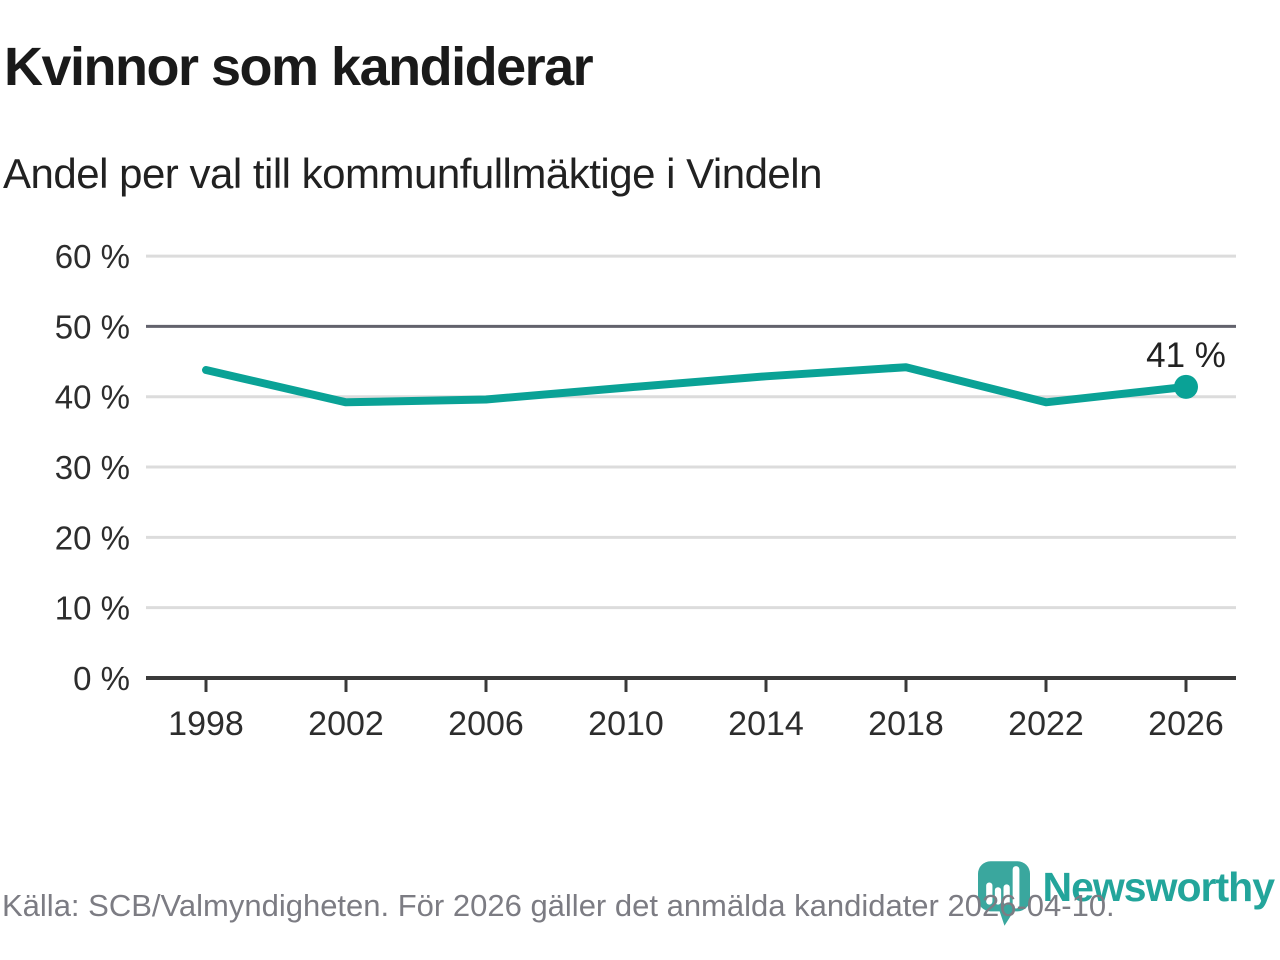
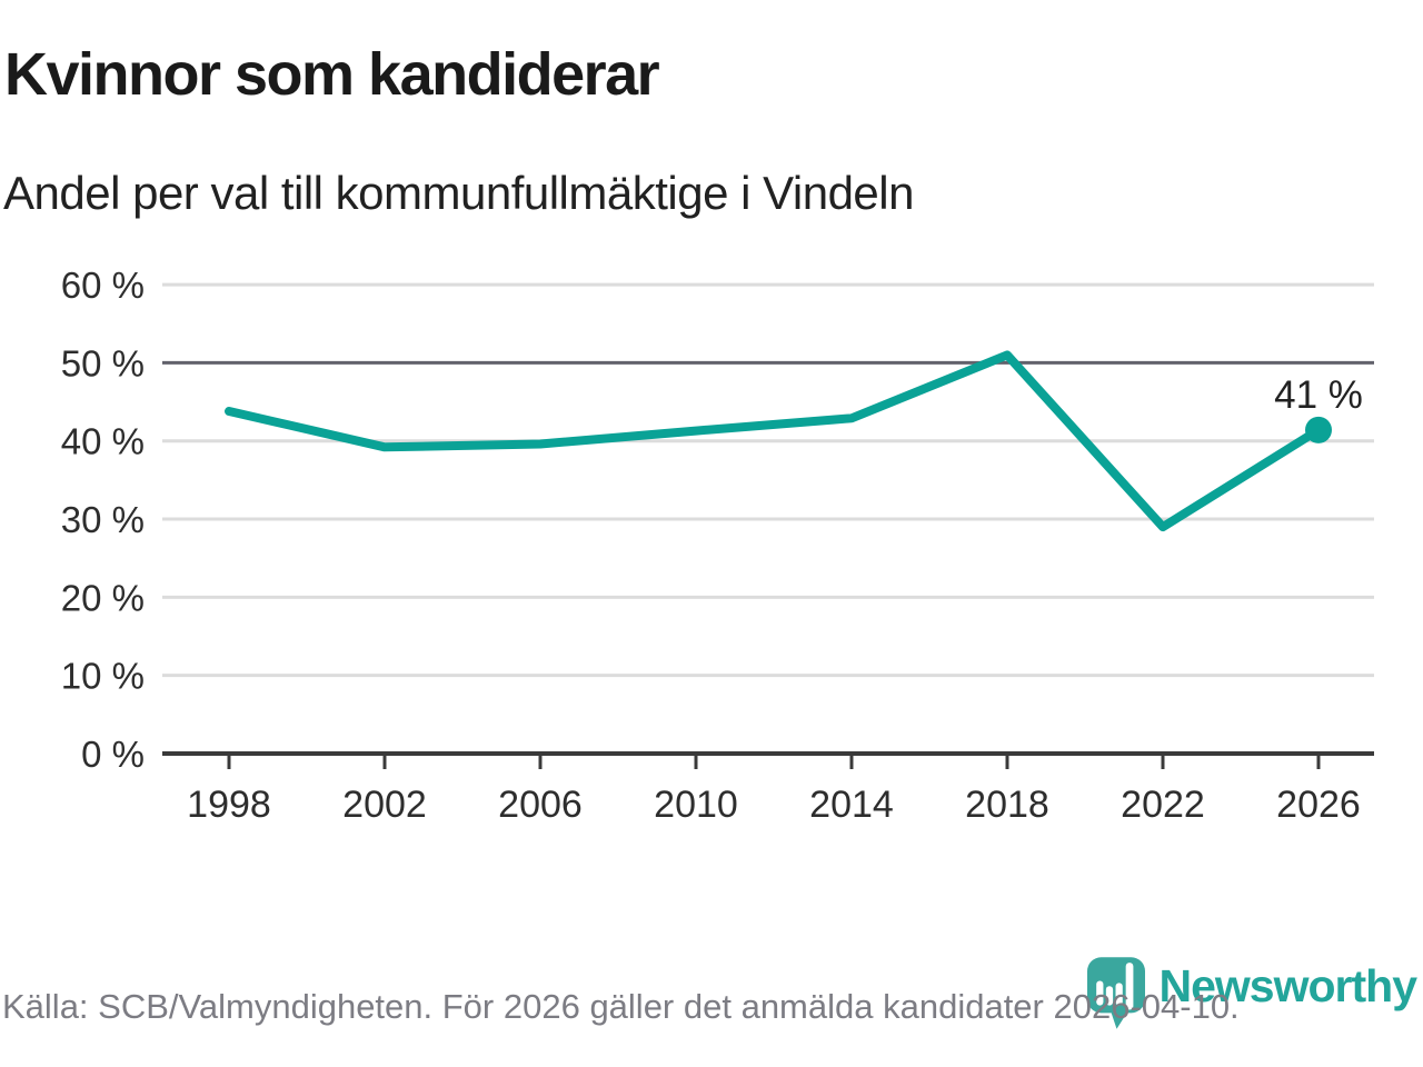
2018: 44% -> 51%
2022: 39% -> 29%
